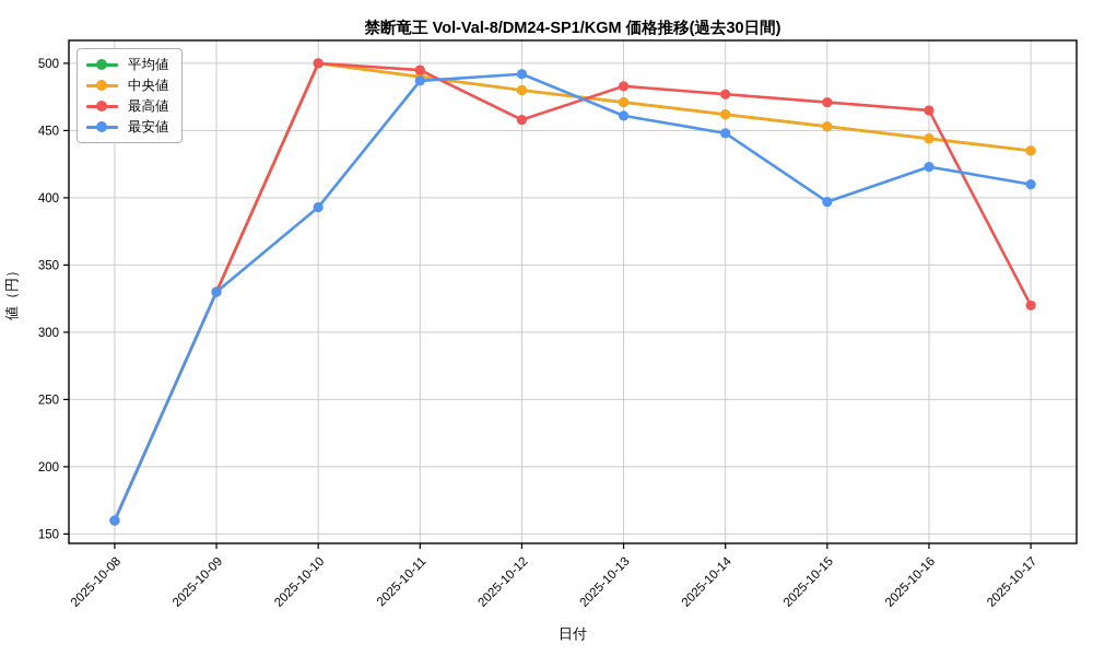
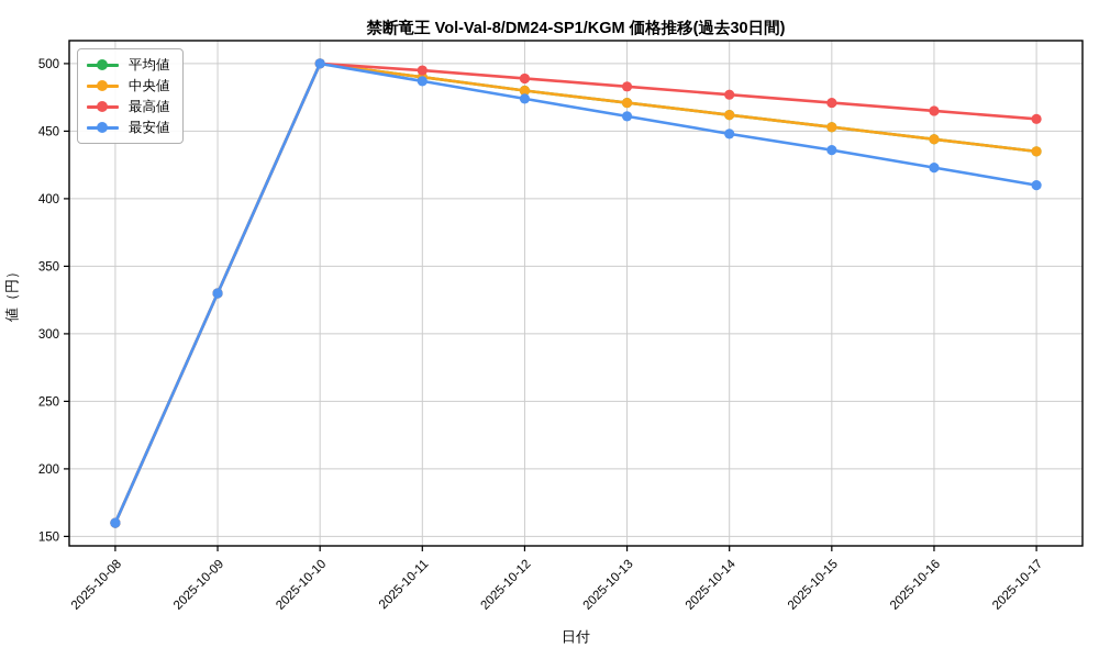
最安値/2025-10-10: 393 -> 500
最高値/2025-10-12: 458 -> 489
最安値/2025-10-12: 492 -> 474
最安値/2025-10-15: 397 -> 436
最高値/2025-10-17: 320 -> 459
